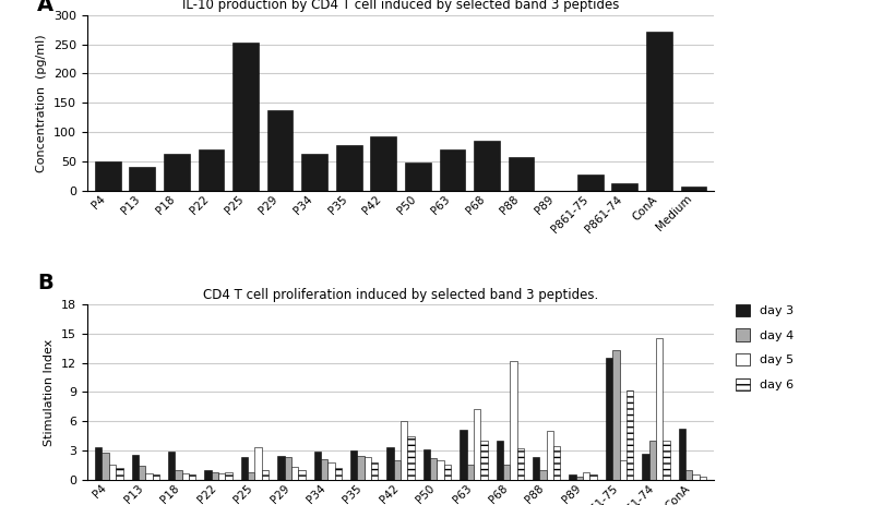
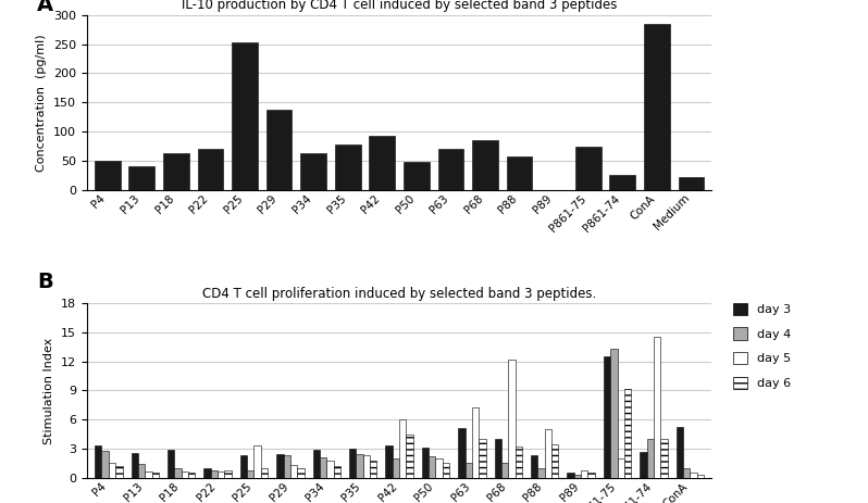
P861-75: 27 -> 74
P861-74: 13 -> 26
ConA: 272 -> 284
Medium: 7 -> 22
